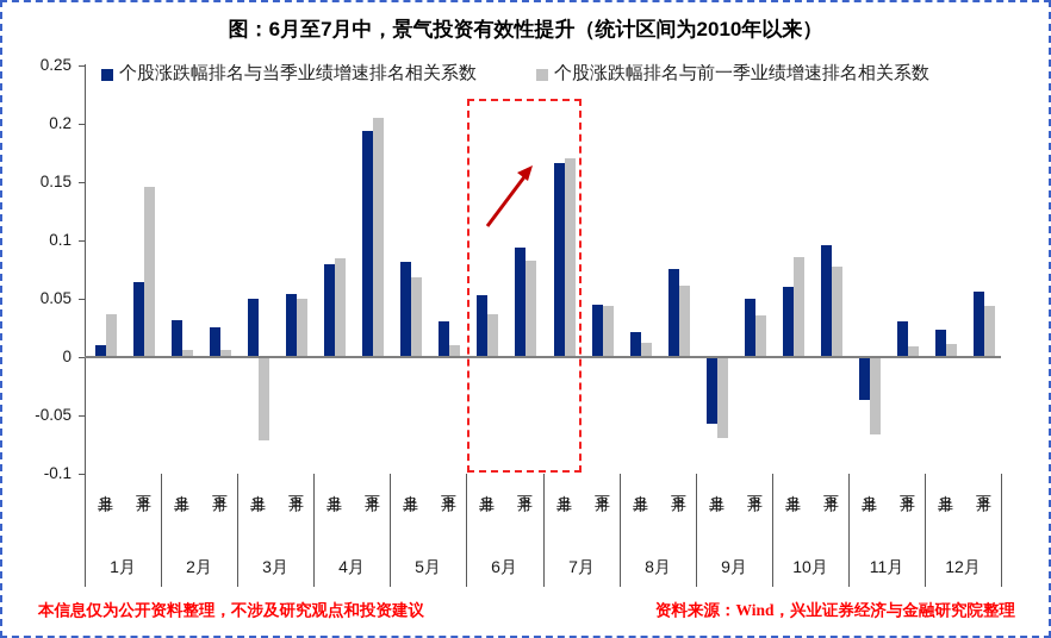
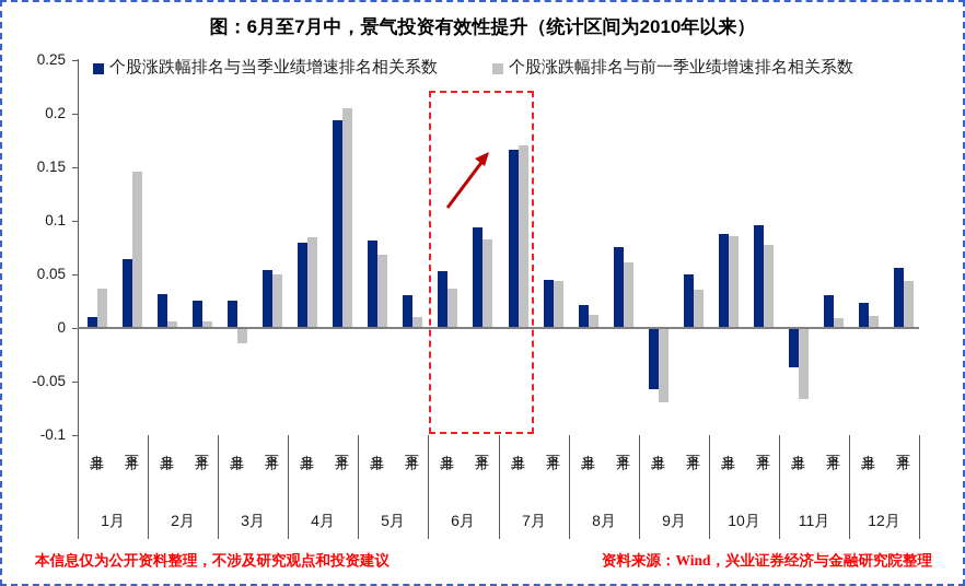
个股涨跌幅排名与当季业绩增速排名相关系数/3月上半月: 0.05 -> 0.03
个股涨跌幅排名与前一季业绩增速排名相关系数/3月上半月: -0.07 -> -0.01
个股涨跌幅排名与当季业绩增速排名相关系数/10月上半月: 0.06 -> 0.09
